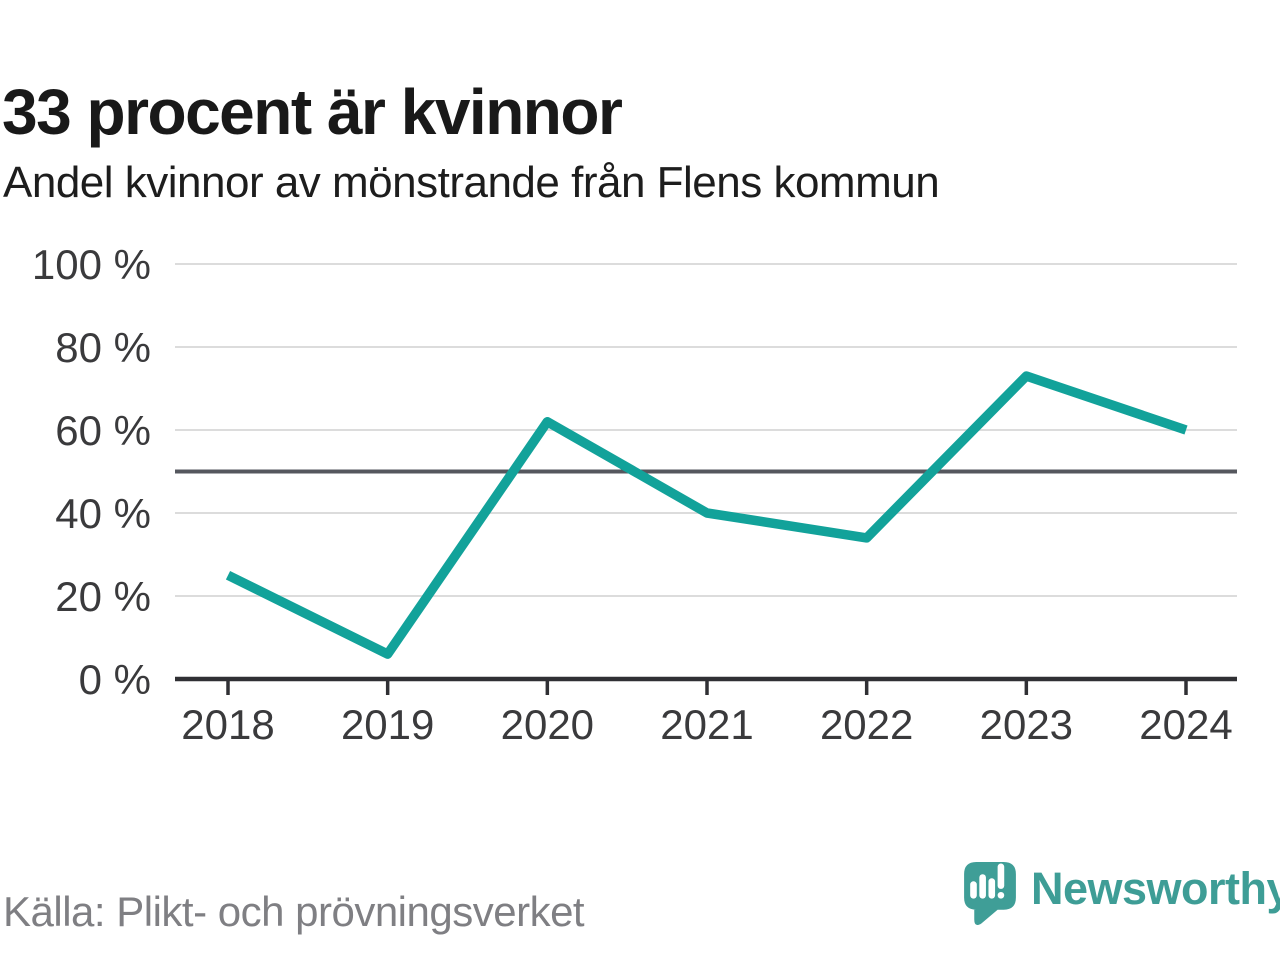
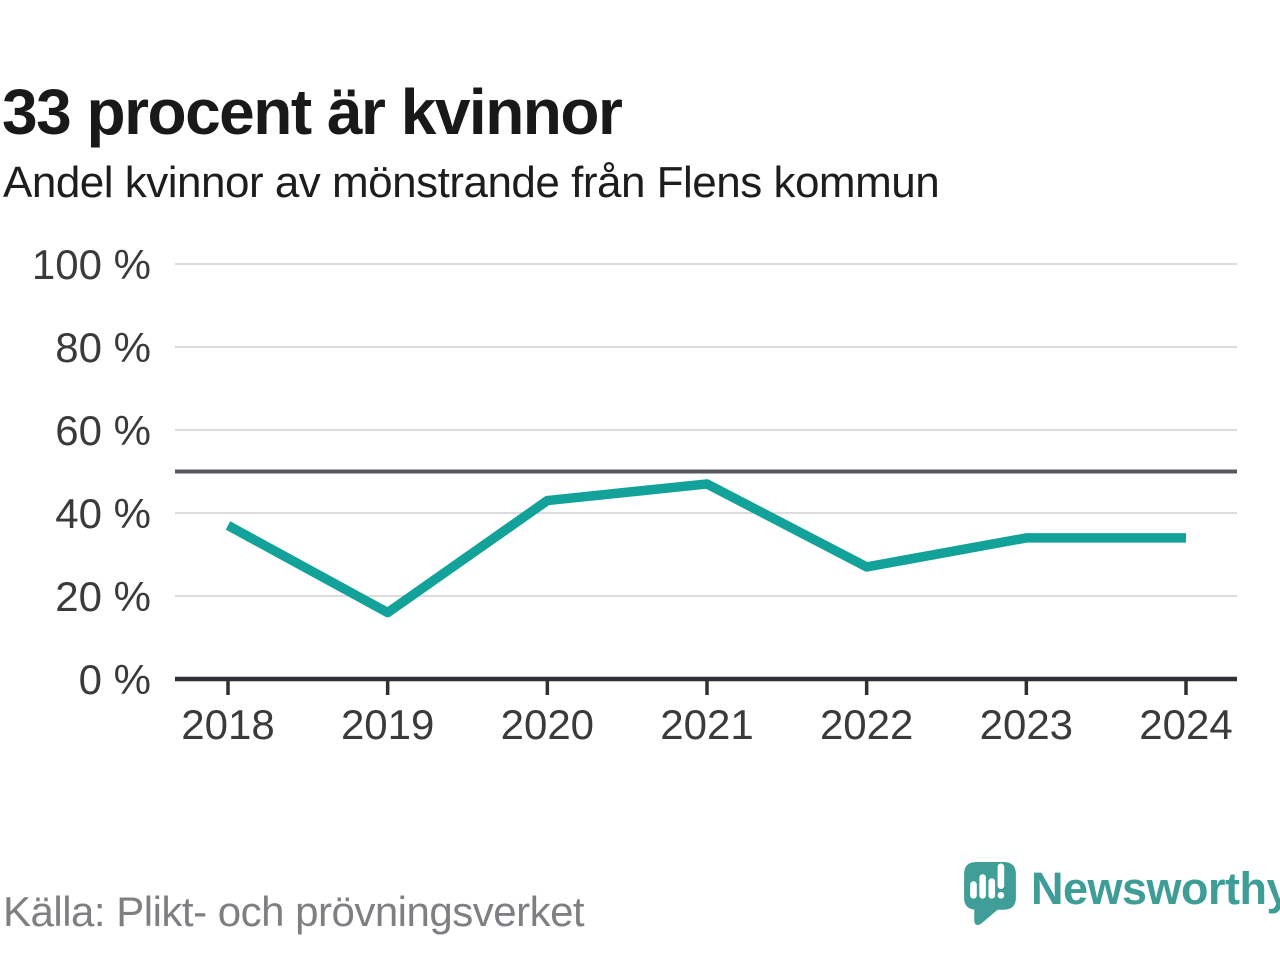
2018: 25% -> 37%
2019: 6% -> 16%
2020: 62% -> 43%
2021: 40% -> 47%
2022: 34% -> 27%
2023: 73% -> 34%
2024: 60% -> 34%
